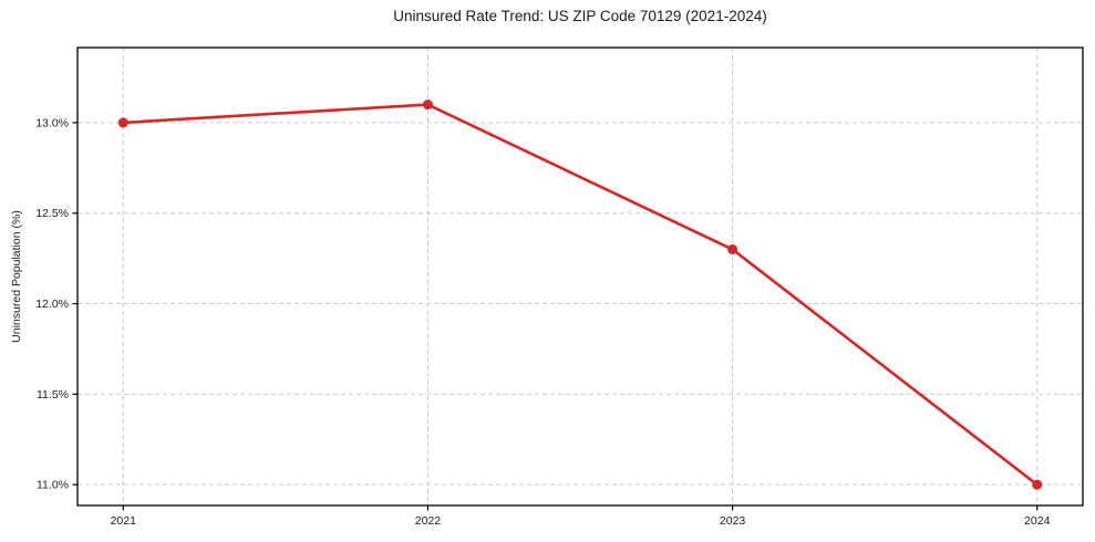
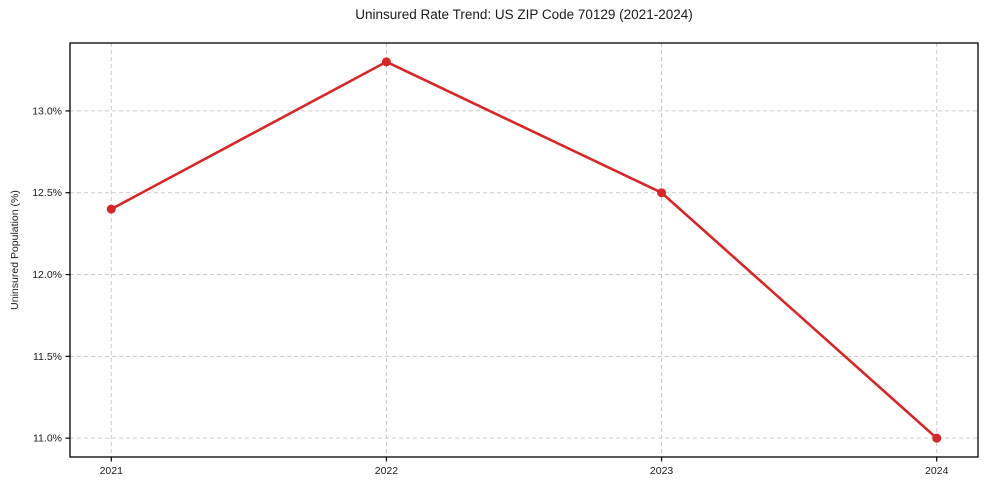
2021: 13.0% -> 12.4%
2022: 13.1% -> 13.3%
2023: 12.3% -> 12.5%
